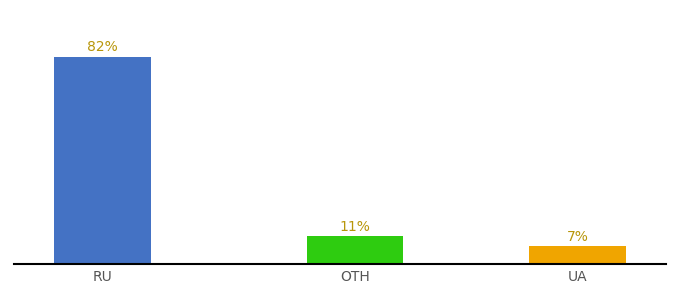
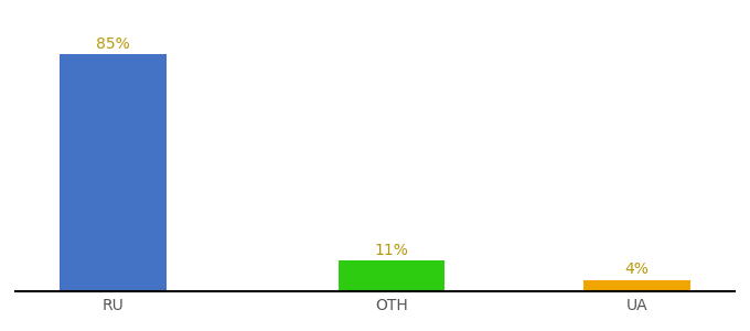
RU: 82% -> 85%
UA: 7% -> 4%
